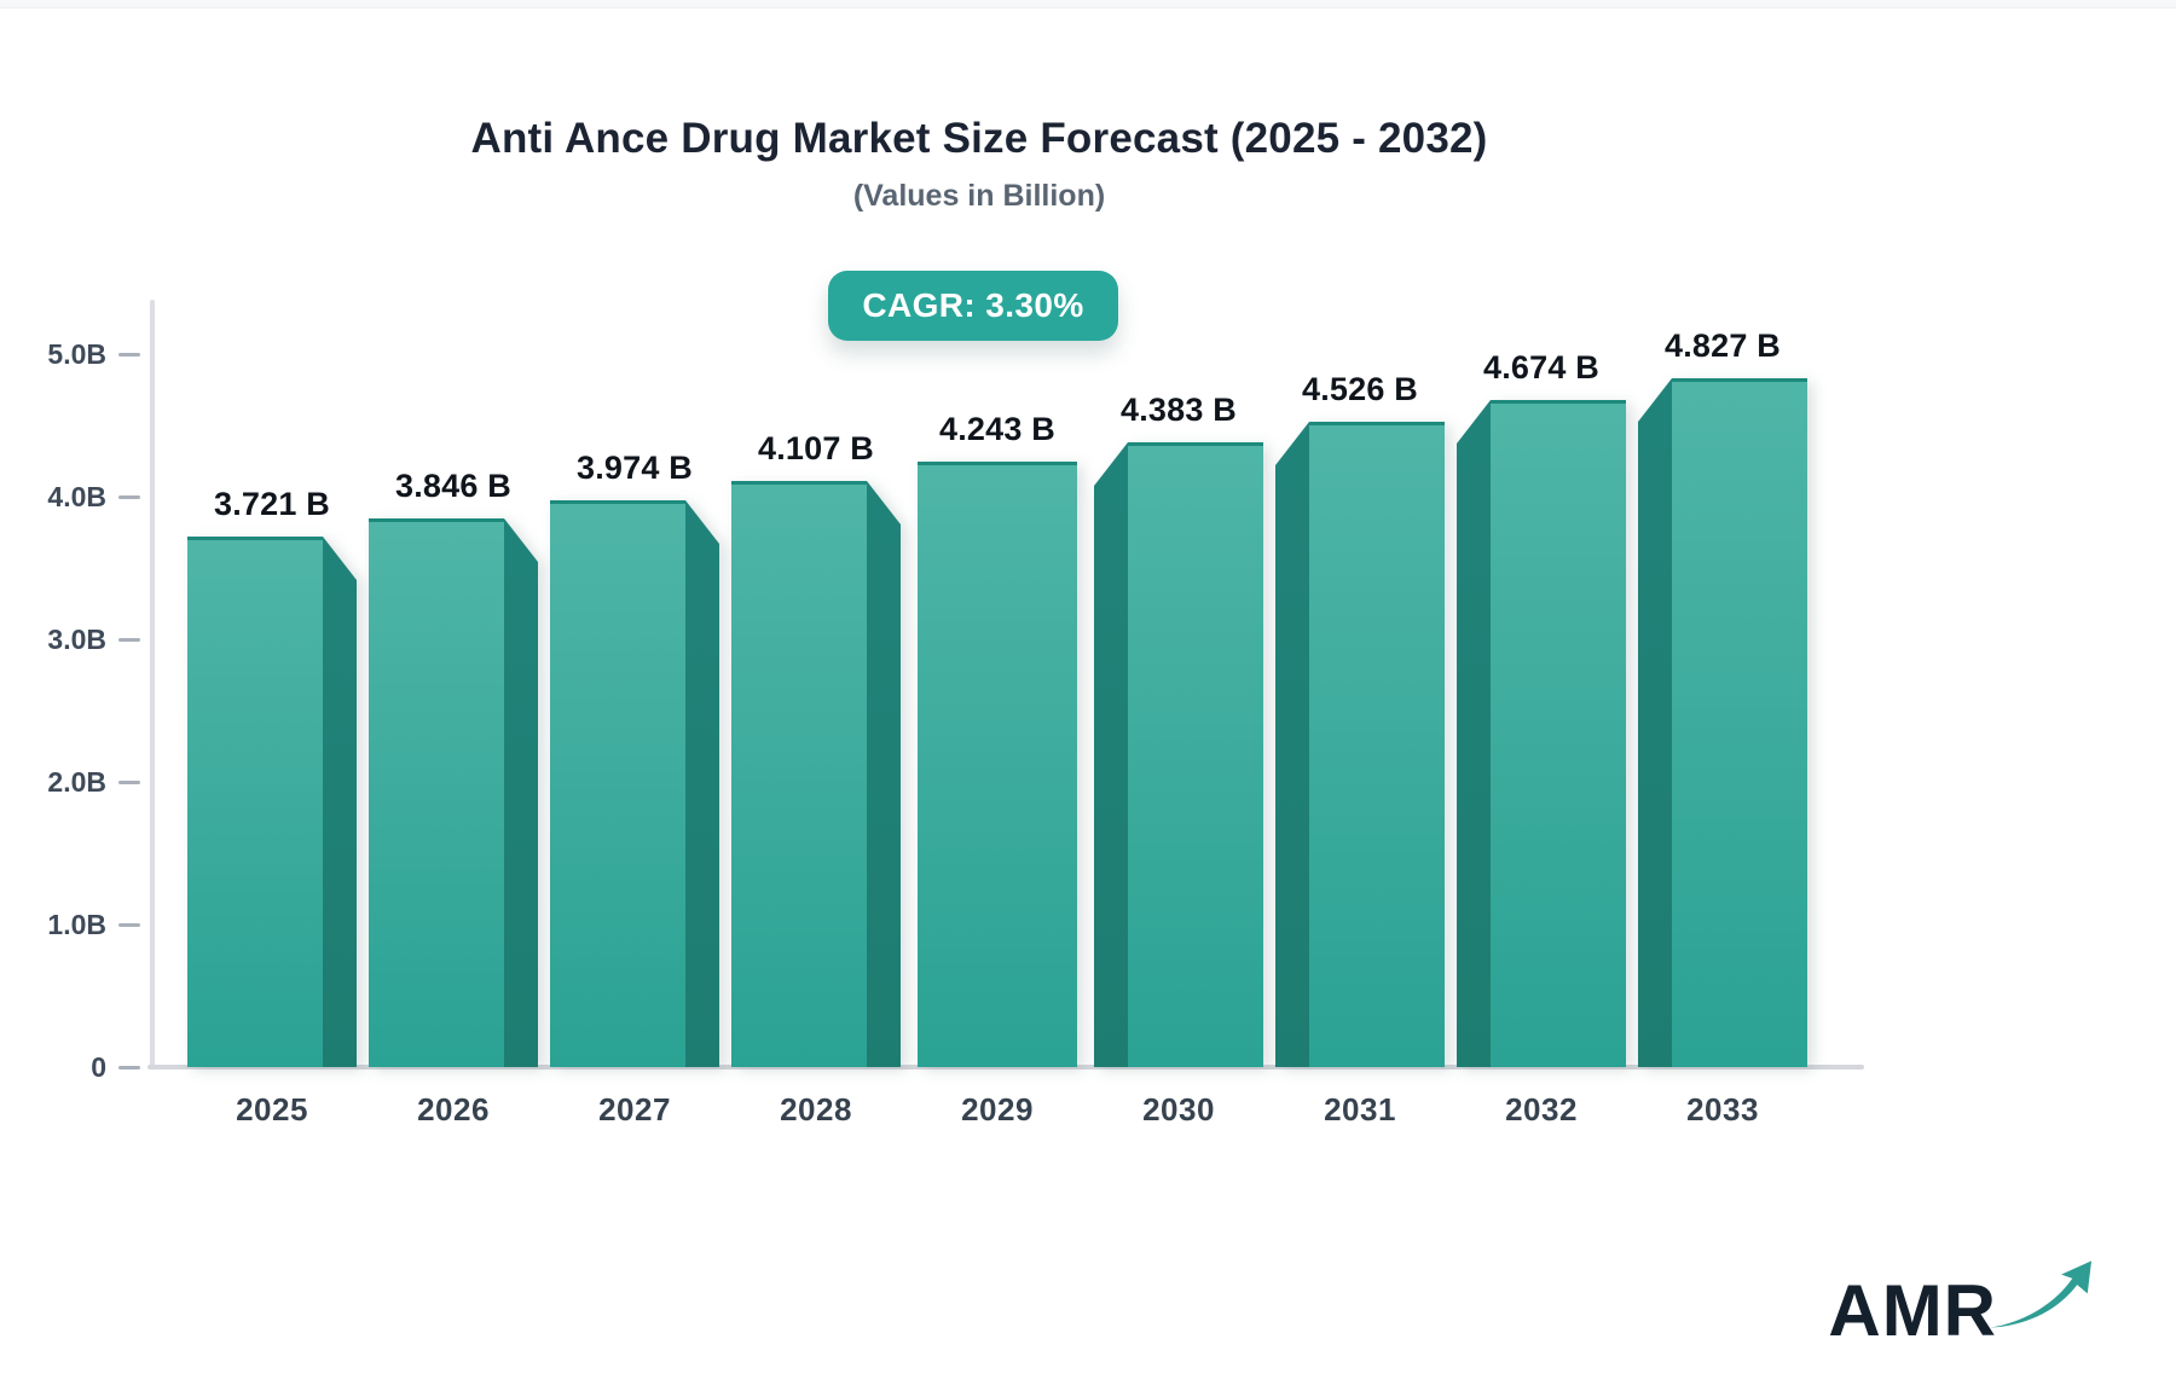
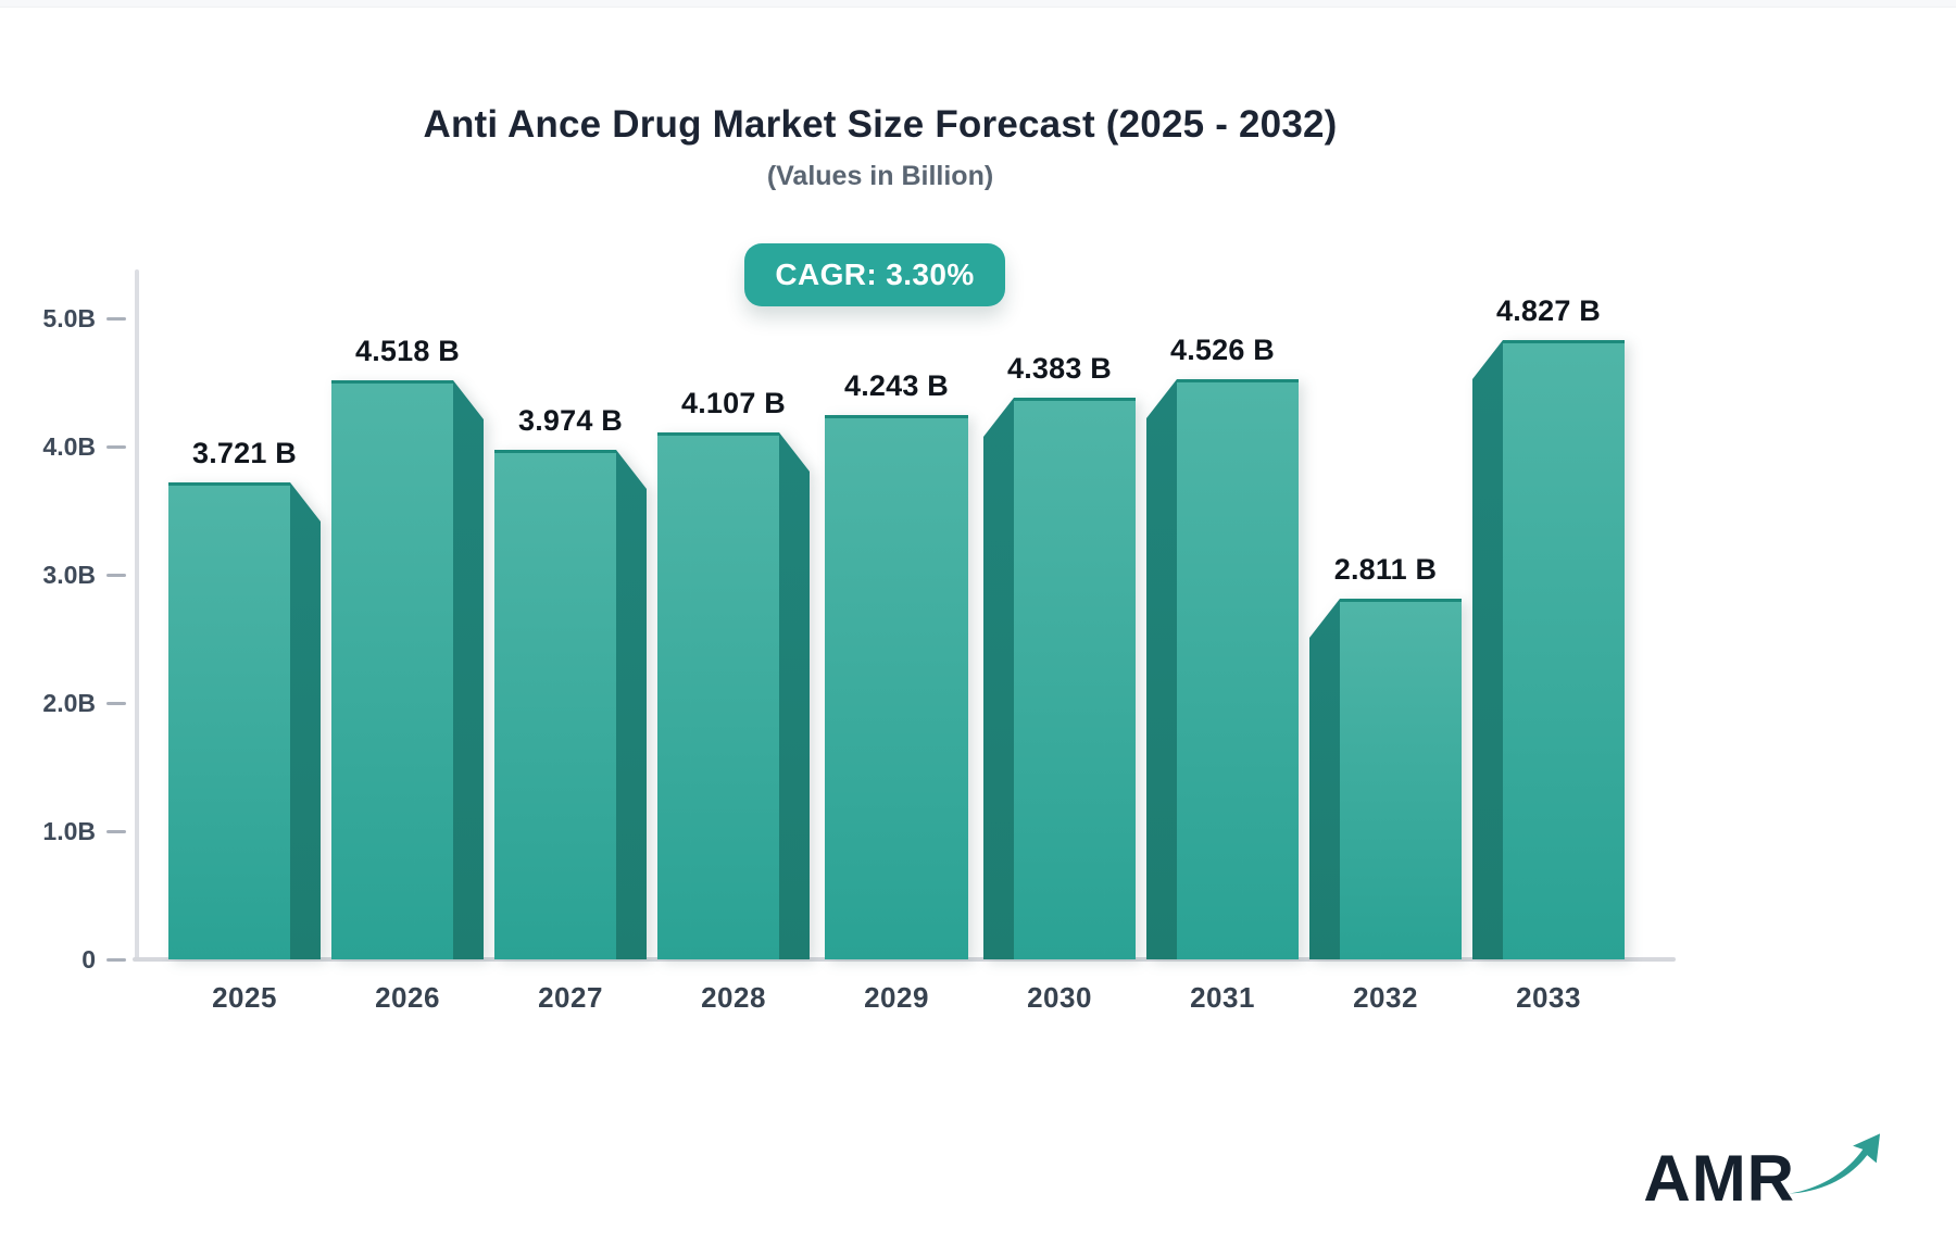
2026: 3.846 -> 4.518
2032: 4.674 -> 2.811
